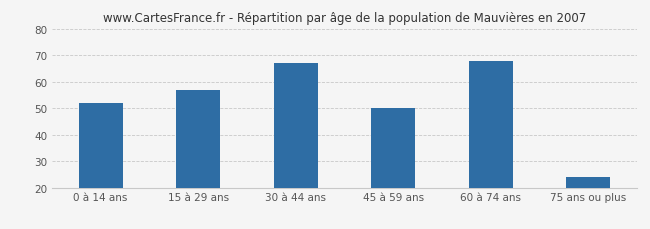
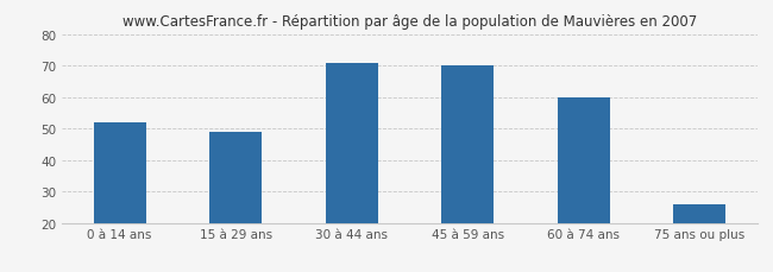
15 à 29 ans: 57 -> 49
30 à 44 ans: 67 -> 71
45 à 59 ans: 50 -> 70
60 à 74 ans: 68 -> 60
75 ans ou plus: 24 -> 26
